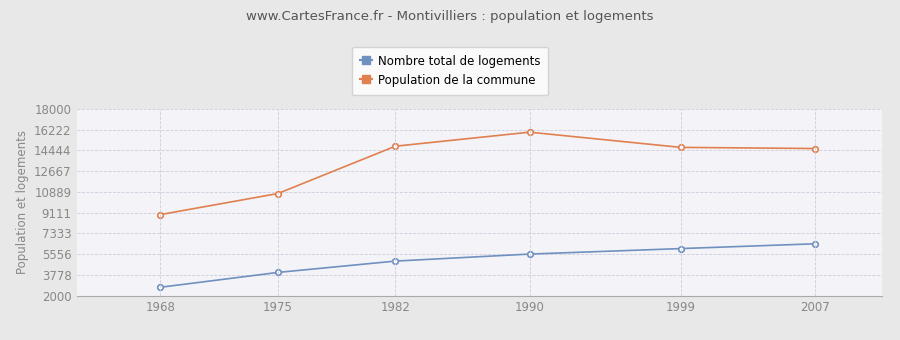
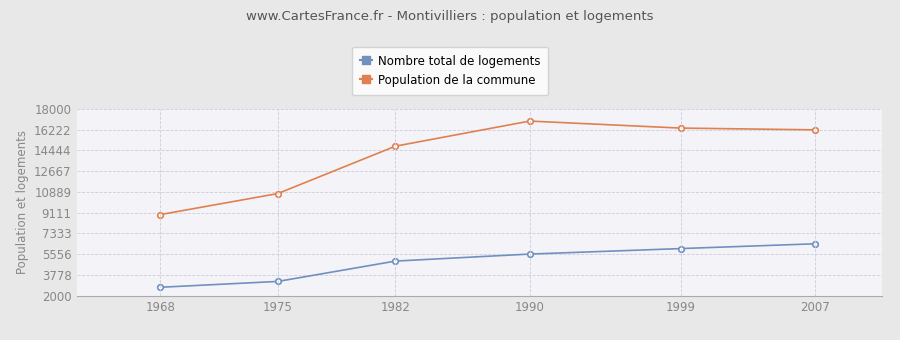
Nombre total de logements/1975: 4000 -> 3200
Population de la commune/1990: 16000 -> 17000
Population de la commune/1999: 14700 -> 16400
Population de la commune/2007: 14600 -> 16200
